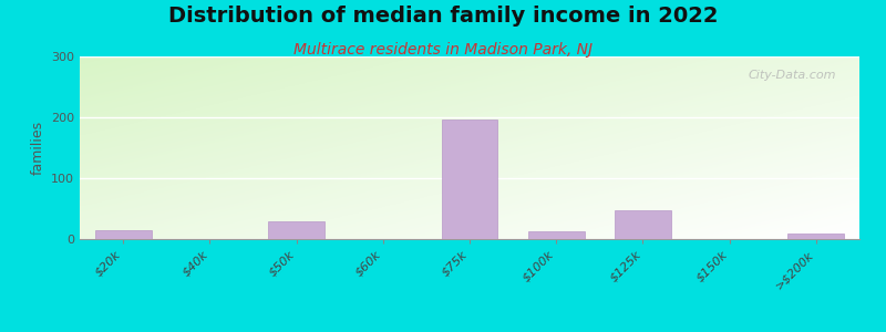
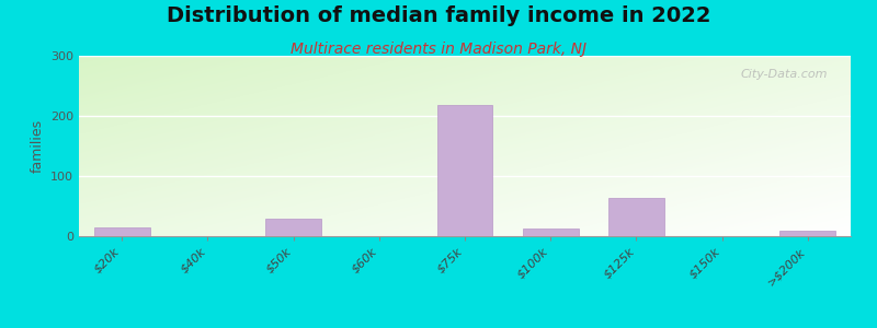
$75k: 197 -> 218
$125k: 47 -> 64
